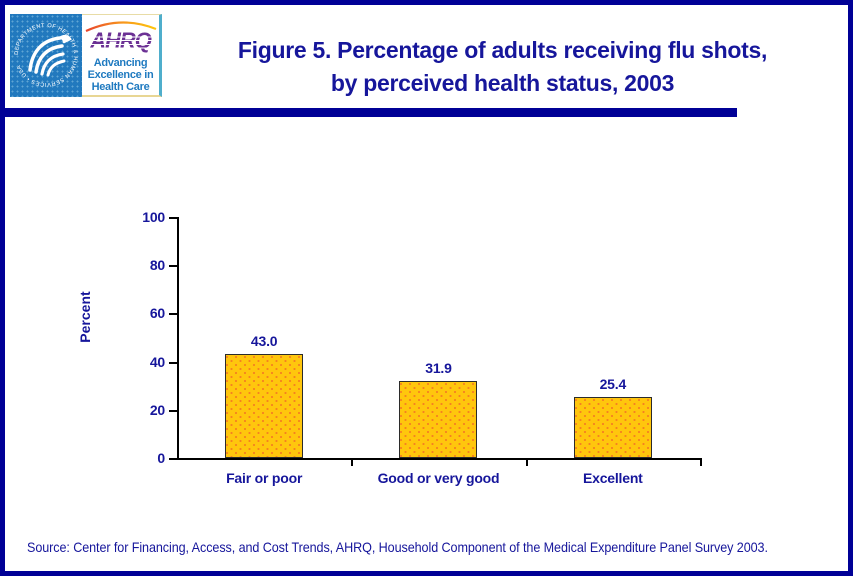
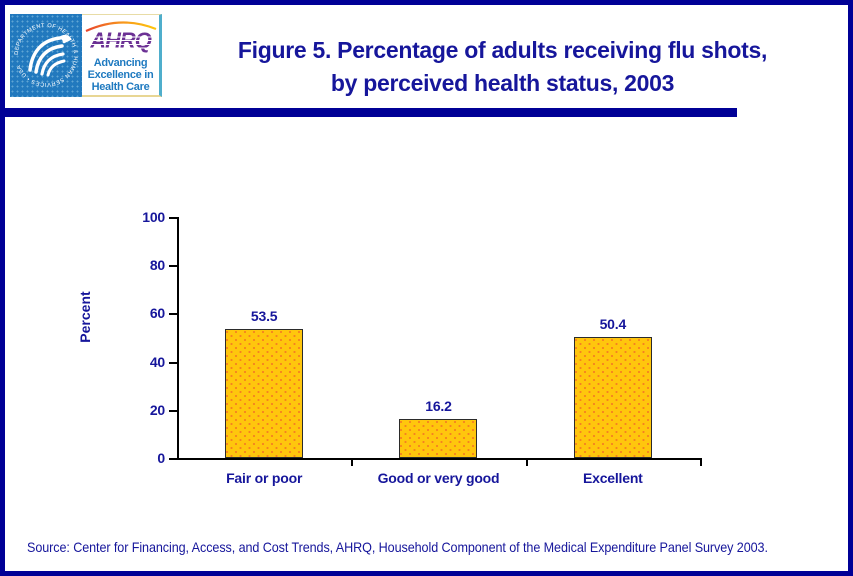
Fair or poor: 43.0 -> 53.5
Good or very good: 31.9 -> 16.2
Excellent: 25.4 -> 50.4
